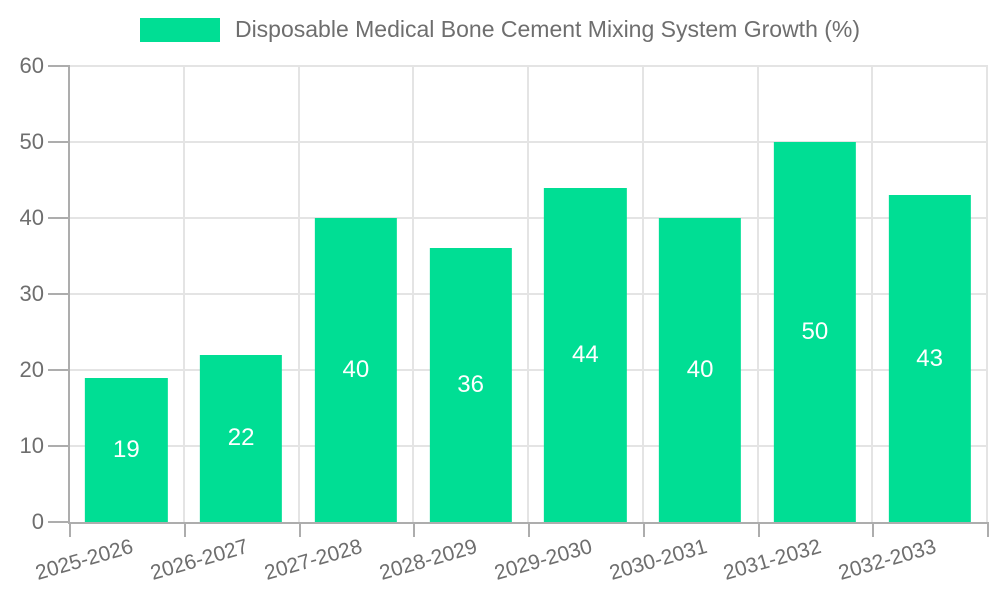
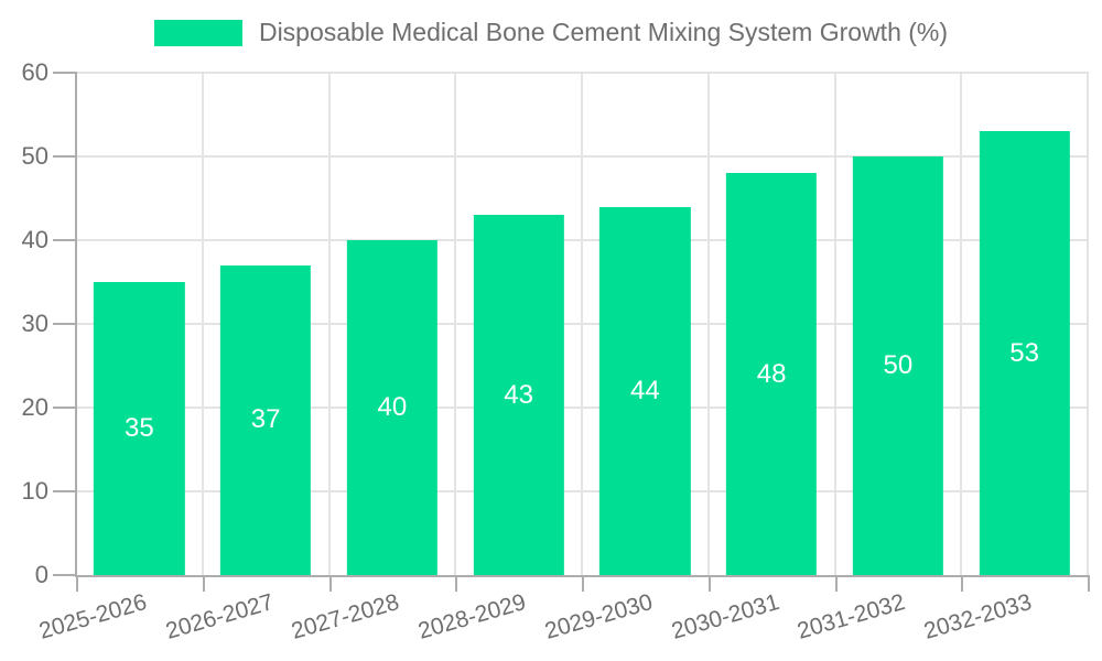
2025-2026: 19 -> 35
2026-2027: 22 -> 37
2028-2029: 36 -> 43
2030-2031: 40 -> 48
2032-2033: 43 -> 53
